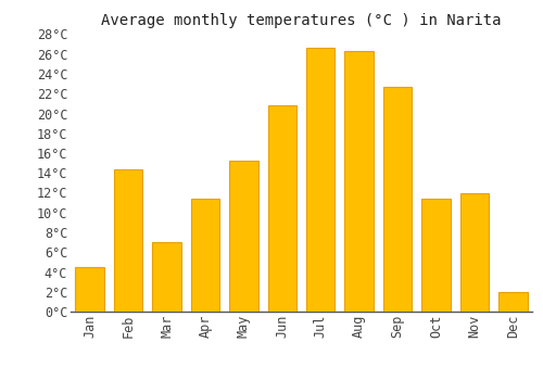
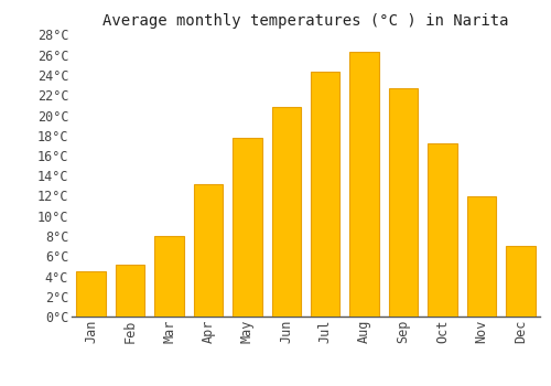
Feb: 14.4°C -> 5.1°C
Mar: 7.0°C -> 8.0°C
Apr: 11.4°C -> 13.2°C
May: 15.2°C -> 17.7°C
Jul: 26.6°C -> 24.3°C
Oct: 11.4°C -> 17.2°C
Dec: 2.0°C -> 7.0°C
